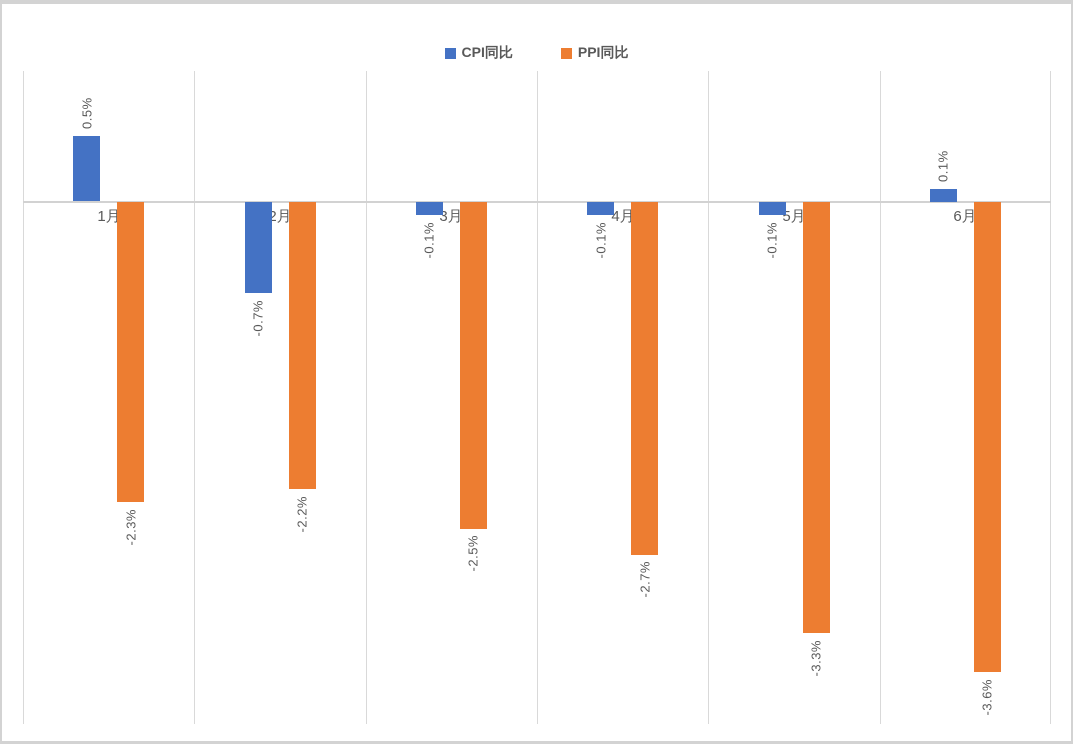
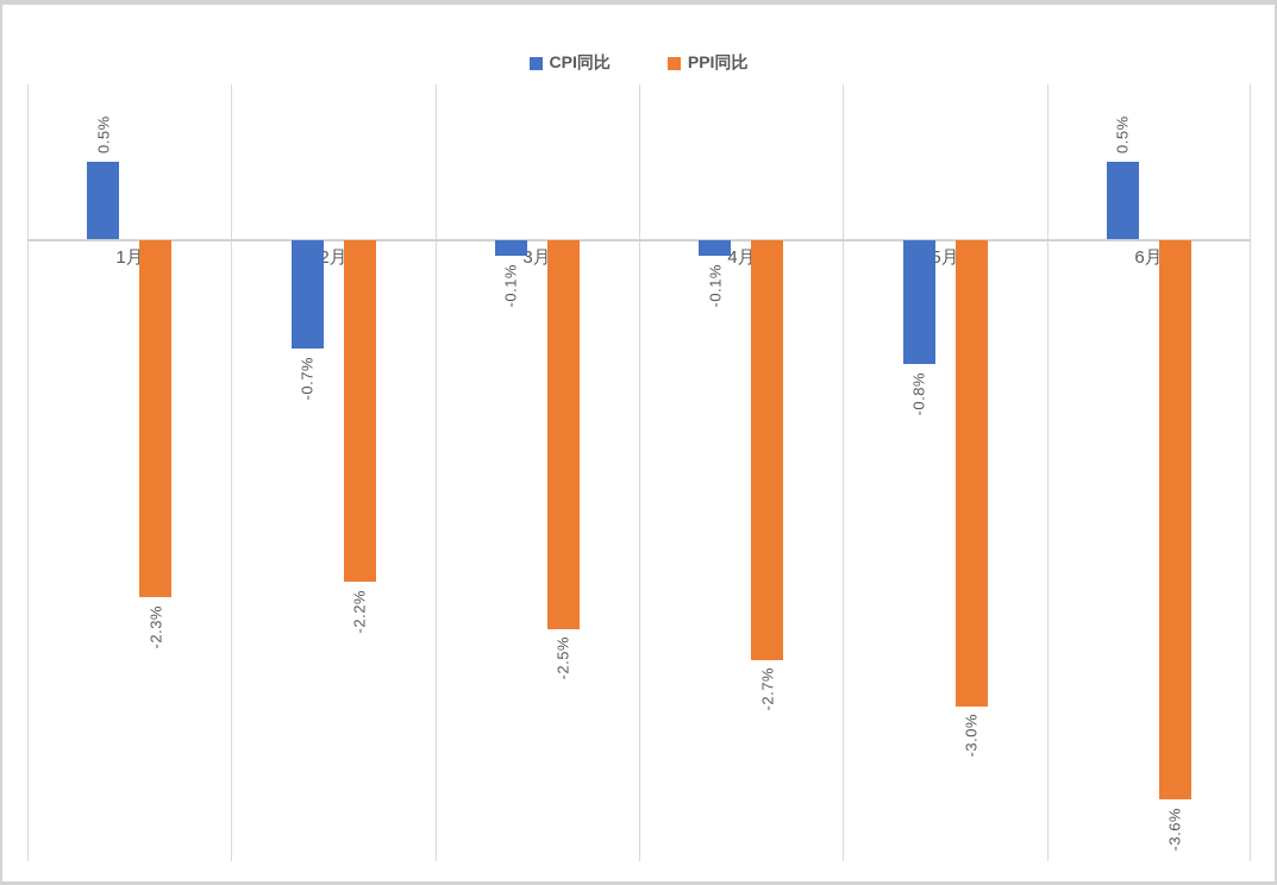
CPI同比/5月: -0.1% -> -0.8%
PPI同比/5月: -3.3% -> -3.0%
CPI同比/6月: 0.1% -> 0.5%
